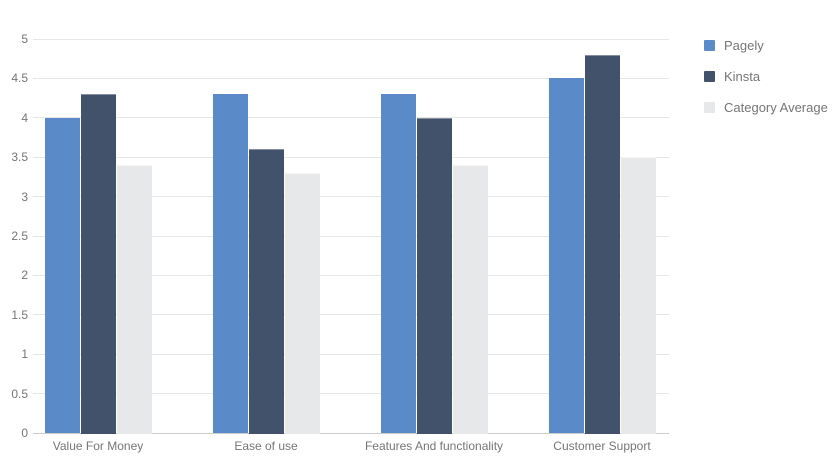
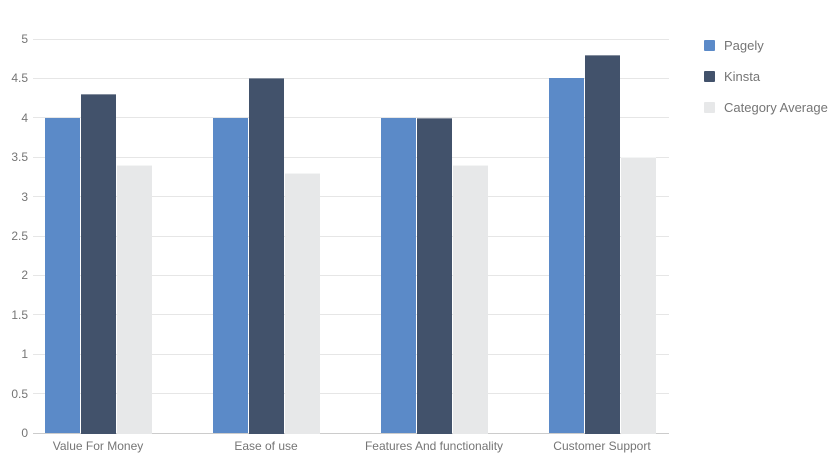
Pagely/Ease of use: 4.3 -> 4.0
Kinsta/Ease of use: 3.6 -> 4.5
Pagely/Features And functionality: 4.3 -> 4.0
